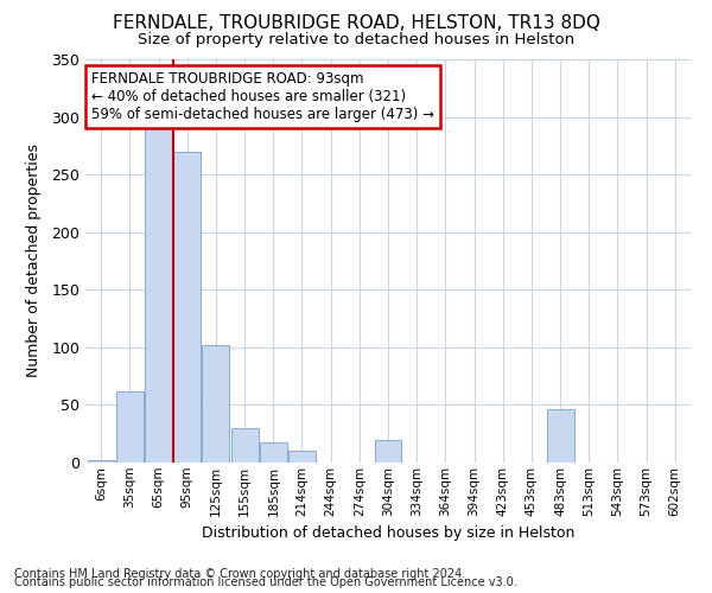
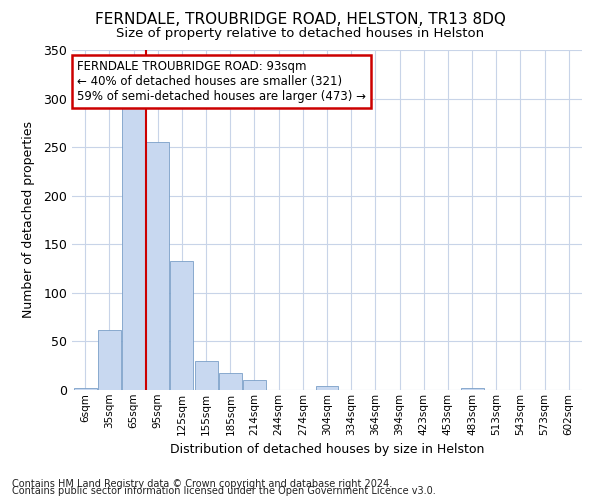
95sqm: 270 -> 255
125sqm: 102 -> 133
304sqm: 20 -> 4
483sqm: 46 -> 2
